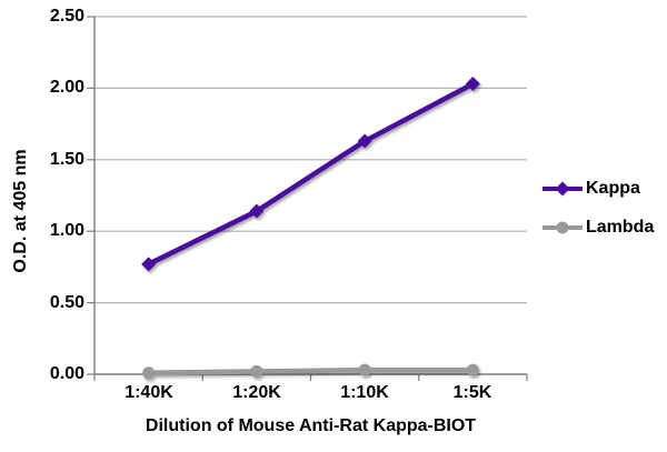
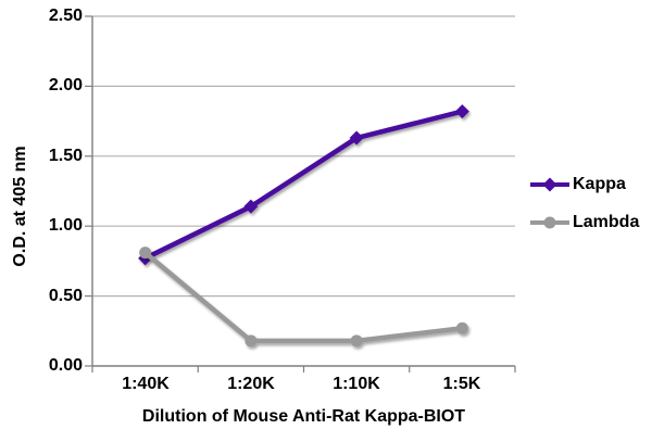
Lambda/1:40K: 0.01 -> 0.81
Lambda/1:20K: 0.02 -> 0.18
Lambda/1:10K: 0.03 -> 0.18
Kappa/1:5K: 2.03 -> 1.82
Lambda/1:5K: 0.03 -> 0.27
